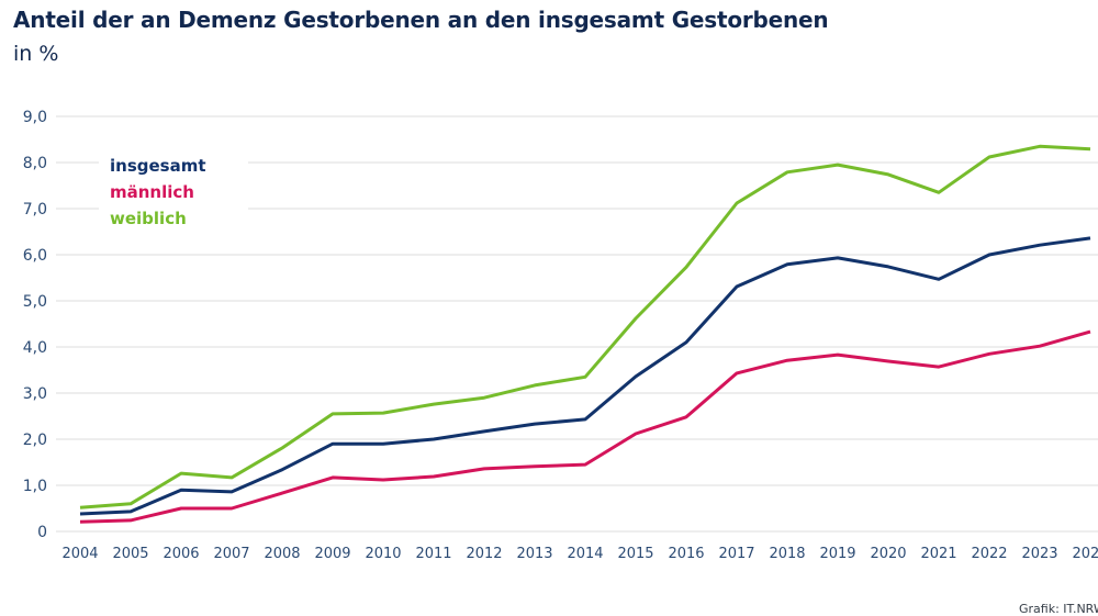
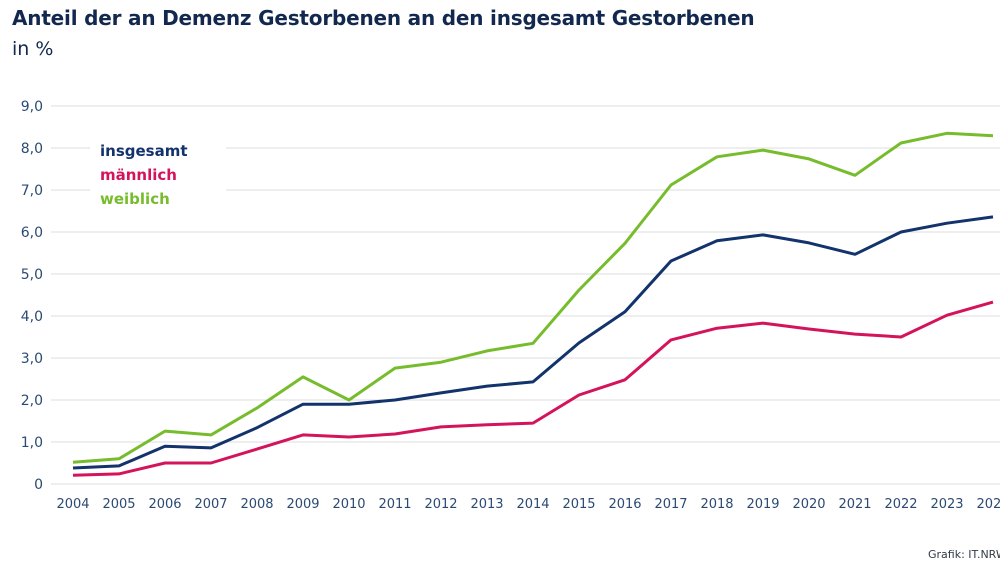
weiblich/2010: 2,6 -> 2,0
männlich/2022: 3,9 -> 3,5
